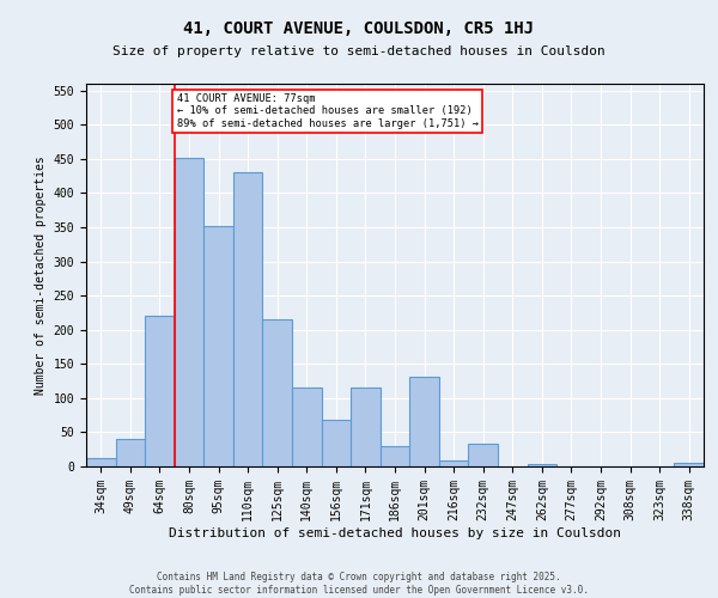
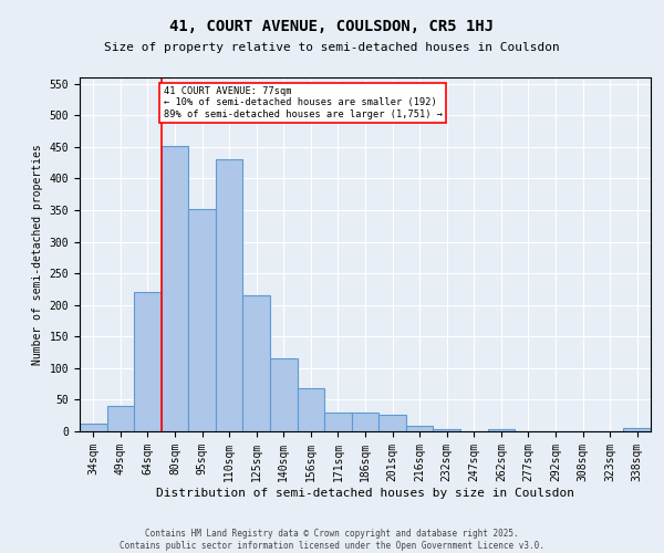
171sqm: 116 -> 29
201sqm: 132 -> 27
232sqm: 34 -> 4
